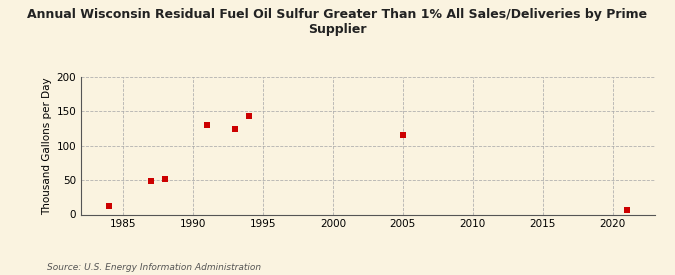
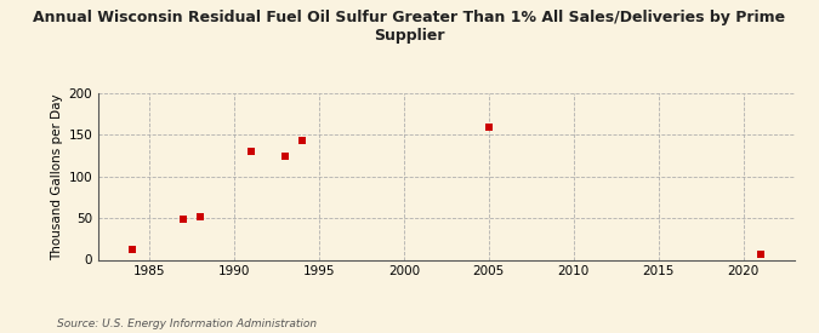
2005: 116 -> 159
